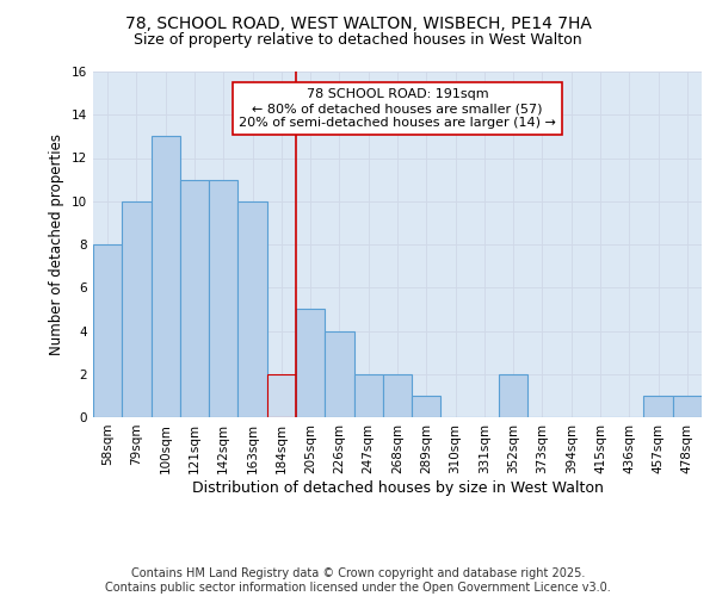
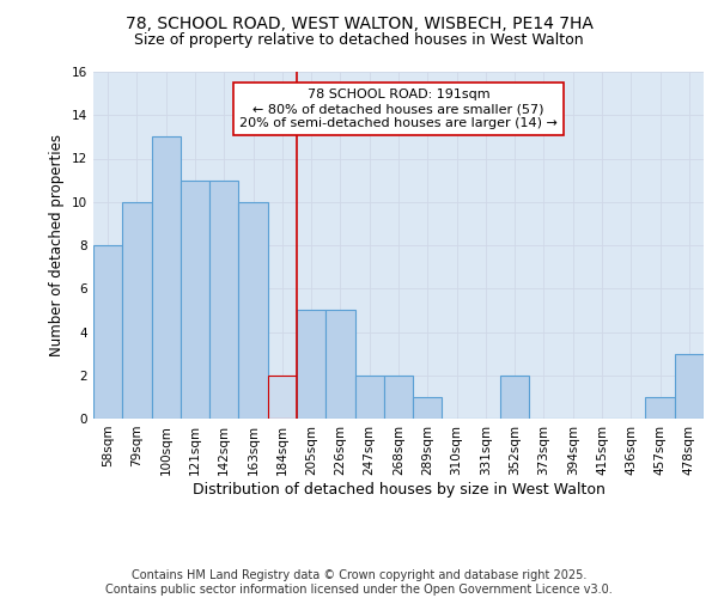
226sqm: 4 -> 5
478sqm: 1 -> 3
